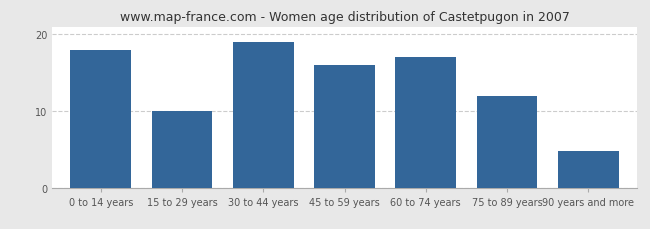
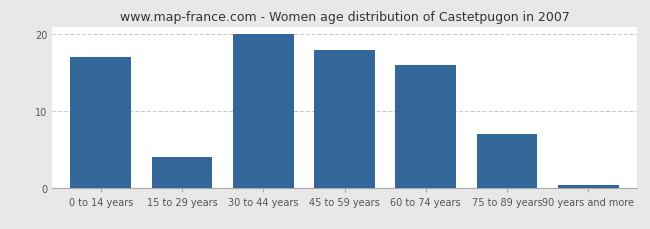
0 to 14 years: 18.0 -> 17.0
15 to 29 years: 10.0 -> 4.0
30 to 44 years: 19.0 -> 20.0
45 to 59 years: 16.0 -> 18.0
60 to 74 years: 17.0 -> 16.0
75 to 89 years: 12.0 -> 7.0
90 years and more: 4.8 -> 0.4
